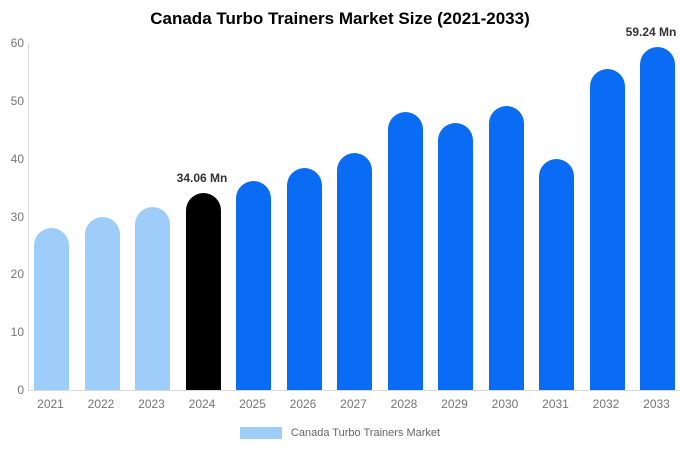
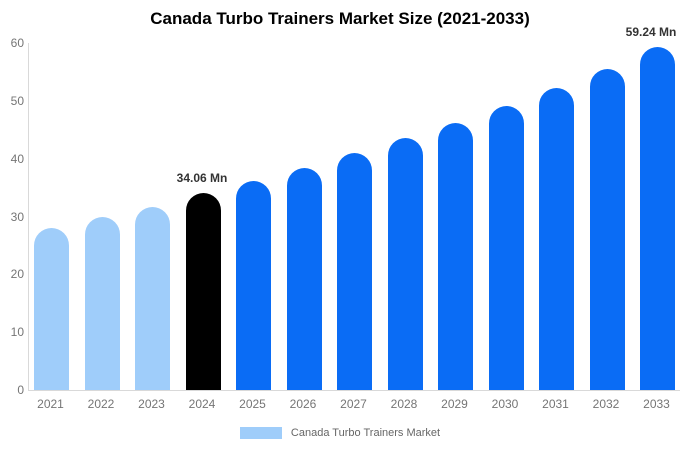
2028: 48 -> 44
2031: 40 -> 52
